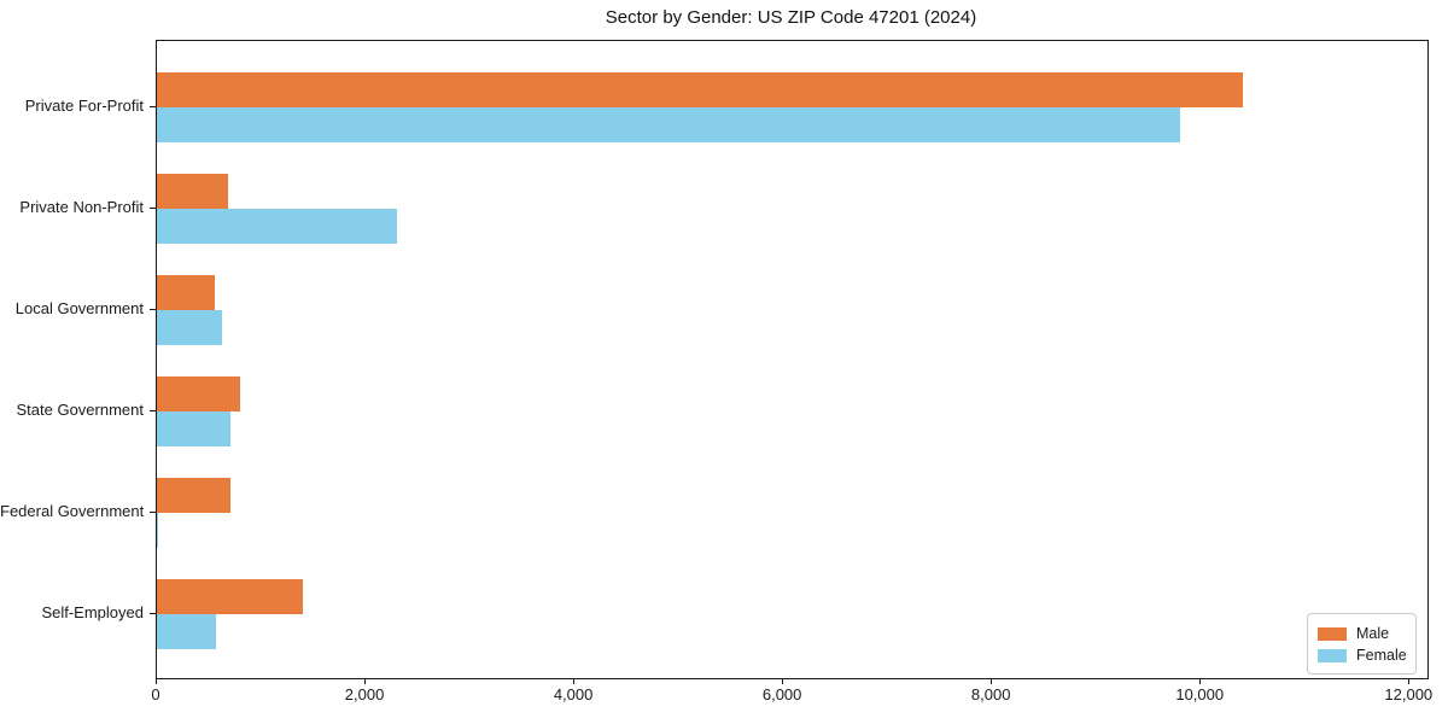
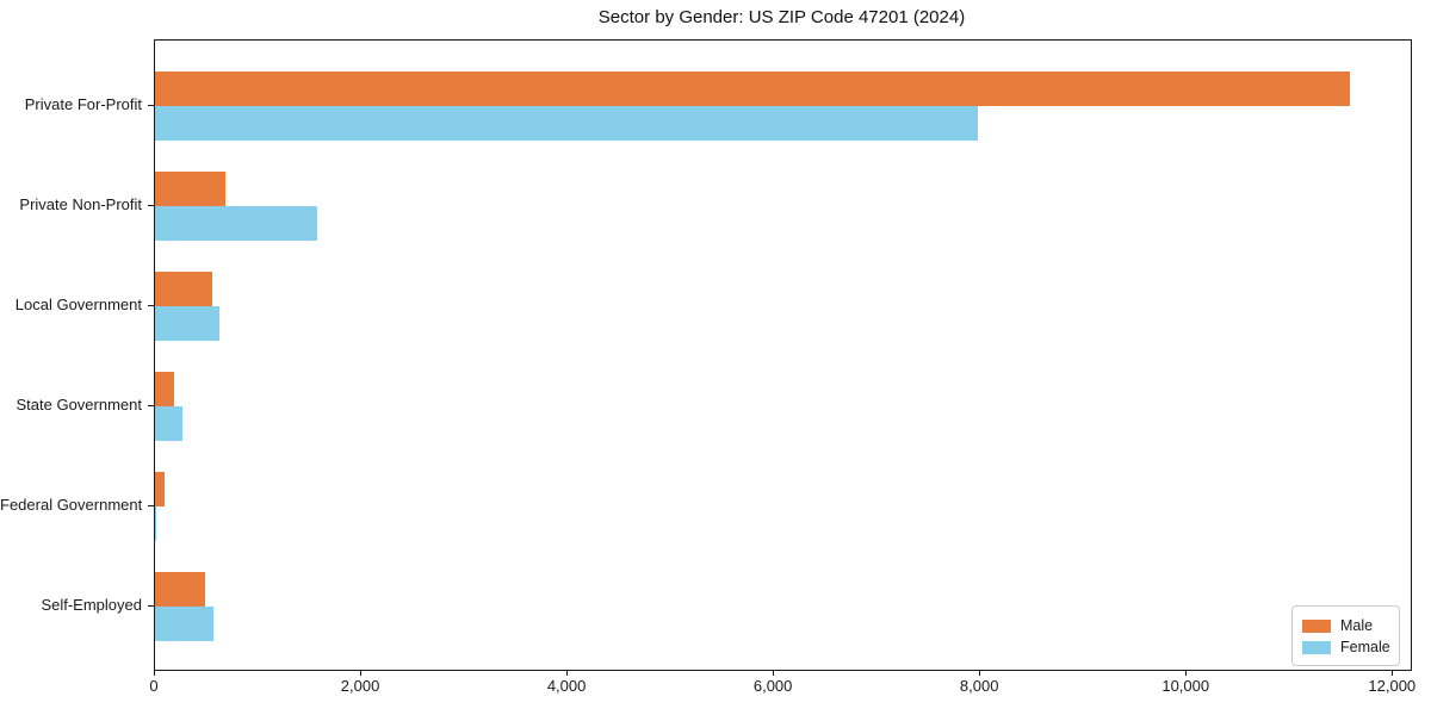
Male/Private For-Profit: 10400 -> 11600
Female/Private For-Profit: 9800 -> 8000
Female/Private Non-Profit: 2300 -> 1600
Male/State Government: 800 -> 200
Female/State Government: 700 -> 300
Male/Federal Government: 700 -> 100
Male/Self-Employed: 1400 -> 500
